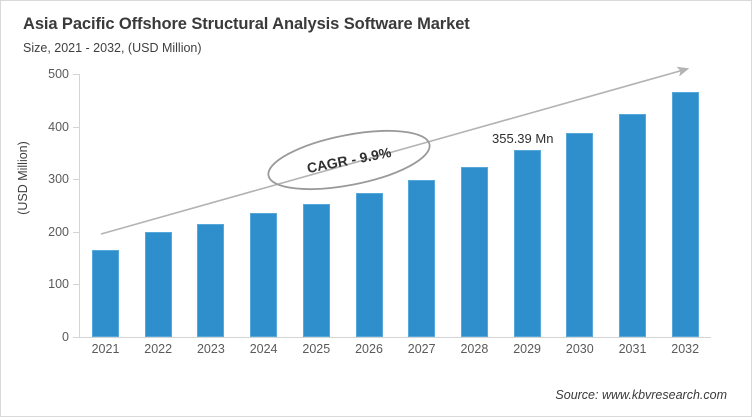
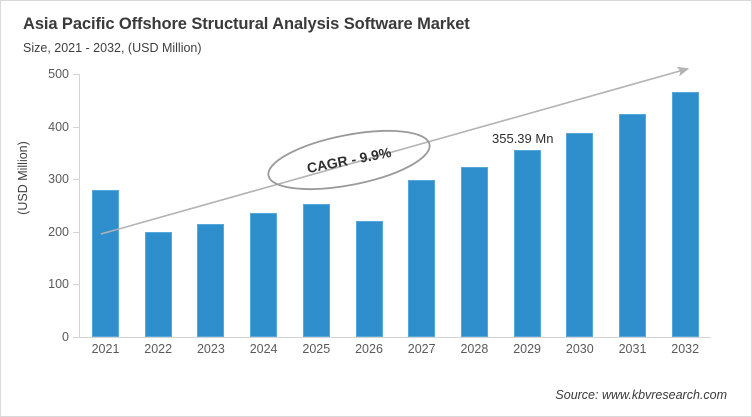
2021: 160 -> 280
2026: 270 -> 220
